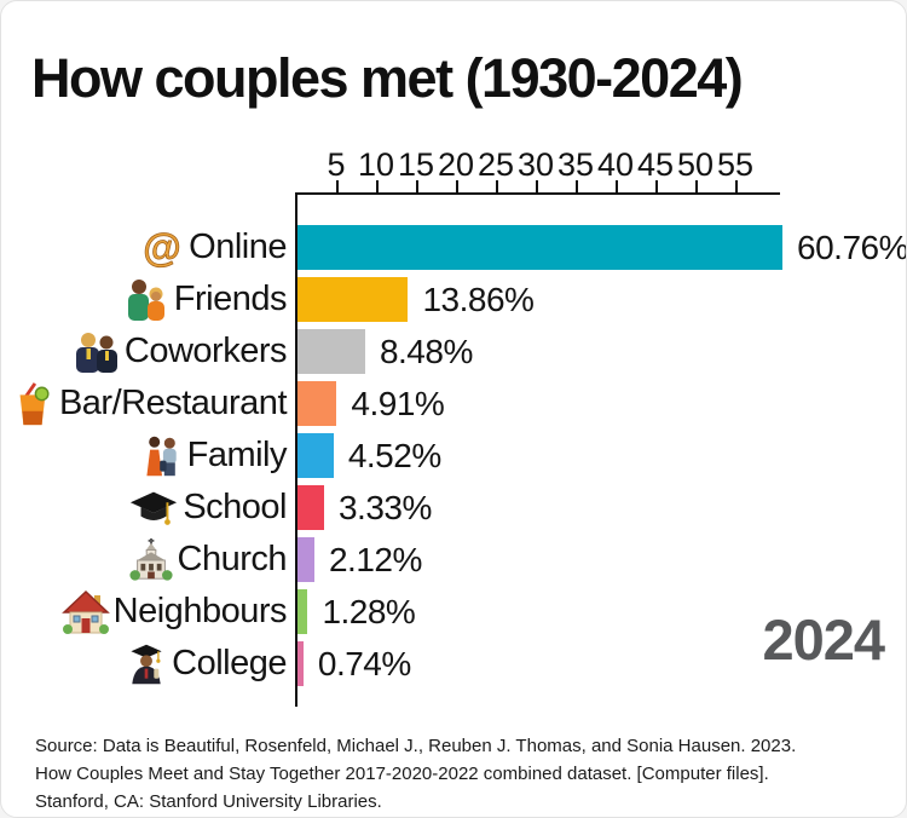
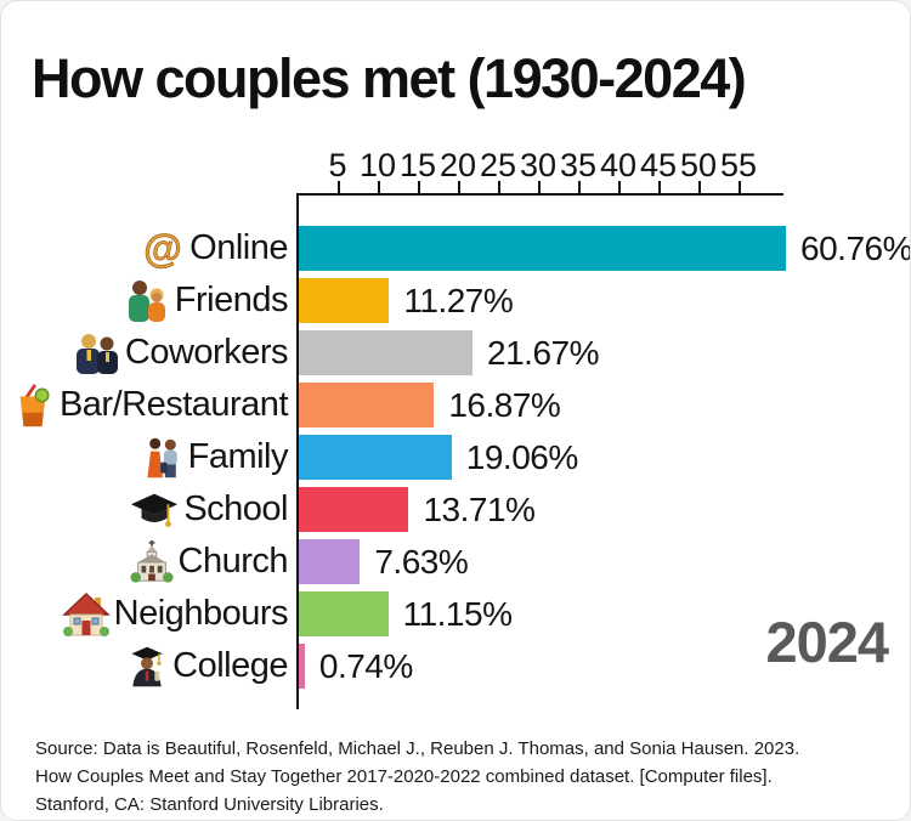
Friends: 13.86% -> 11.27%
Coworkers: 8.48% -> 21.67%
Bar/Restaurant: 4.91% -> 16.87%
Family: 4.52% -> 19.06%
School: 3.33% -> 13.71%
Church: 2.12% -> 7.63%
Neighbours: 1.28% -> 11.15%
